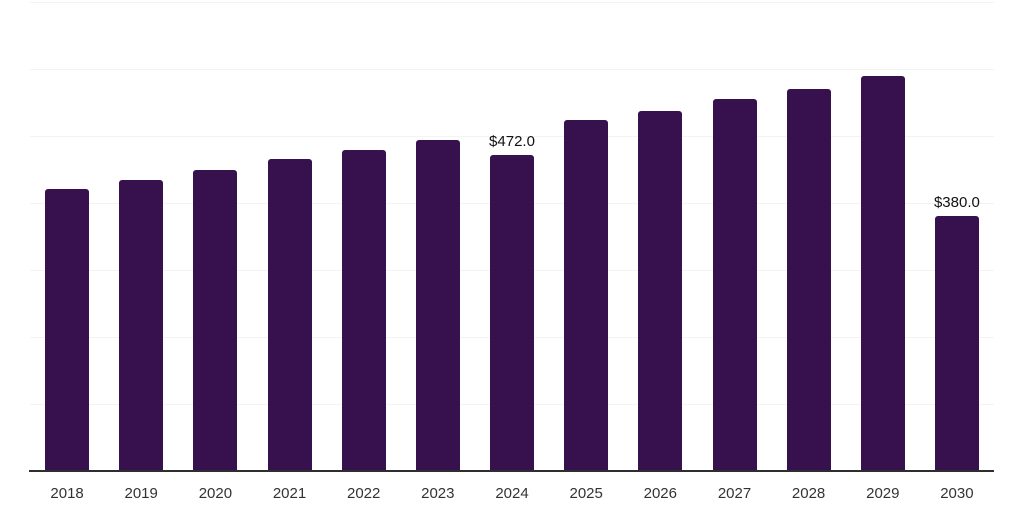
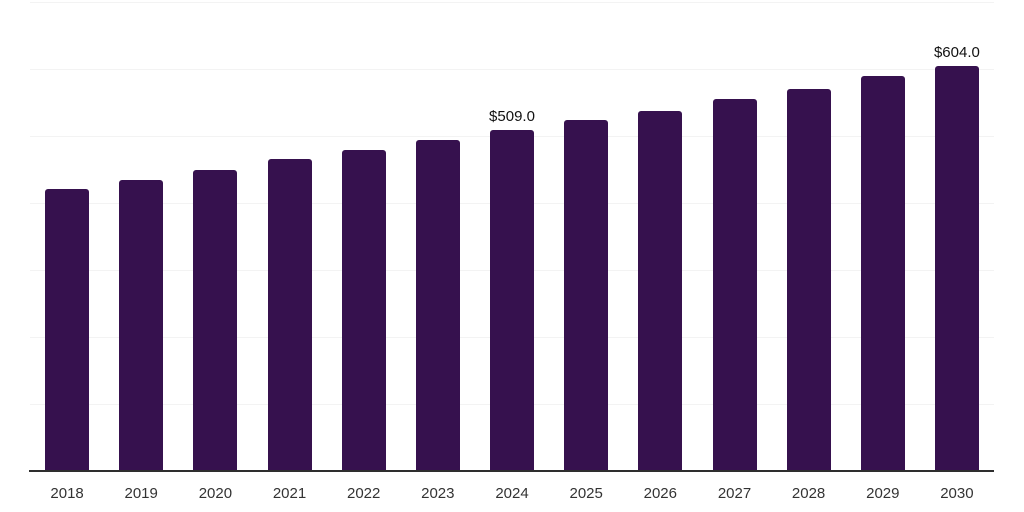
2024: $472.0 -> $509.0
2030: $380.0 -> $604.0
